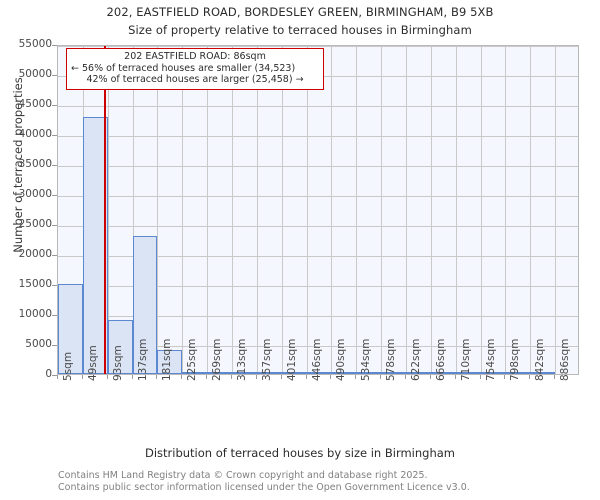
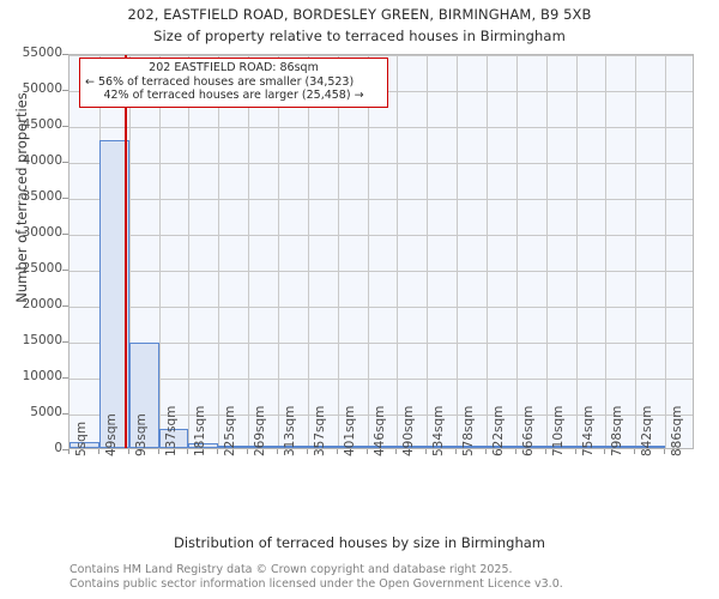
5sqm: 15000 -> 1000
93sqm: 9000 -> 15000
137sqm: 23000 -> 3000
181sqm: 4000 -> 1000
